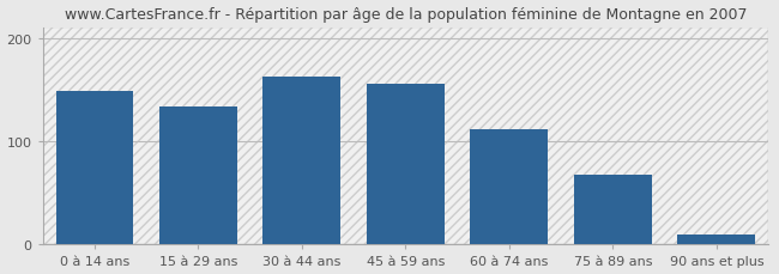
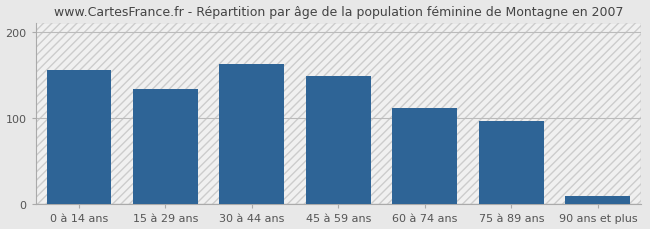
0 à 14 ans: 148 -> 156
45 à 59 ans: 155 -> 148
75 à 89 ans: 68 -> 96
